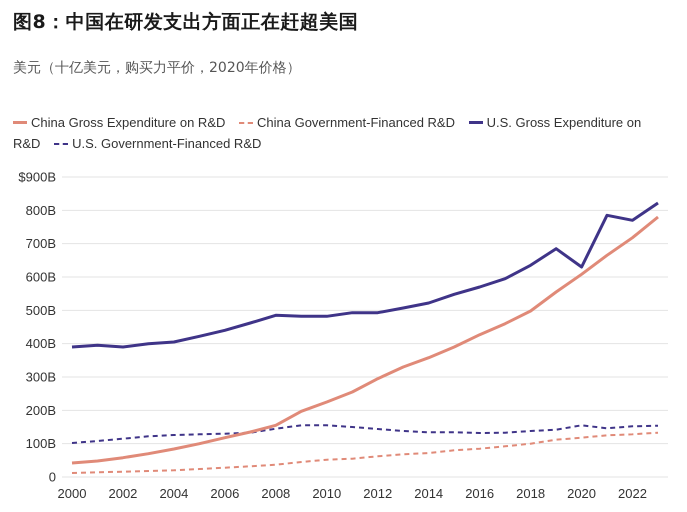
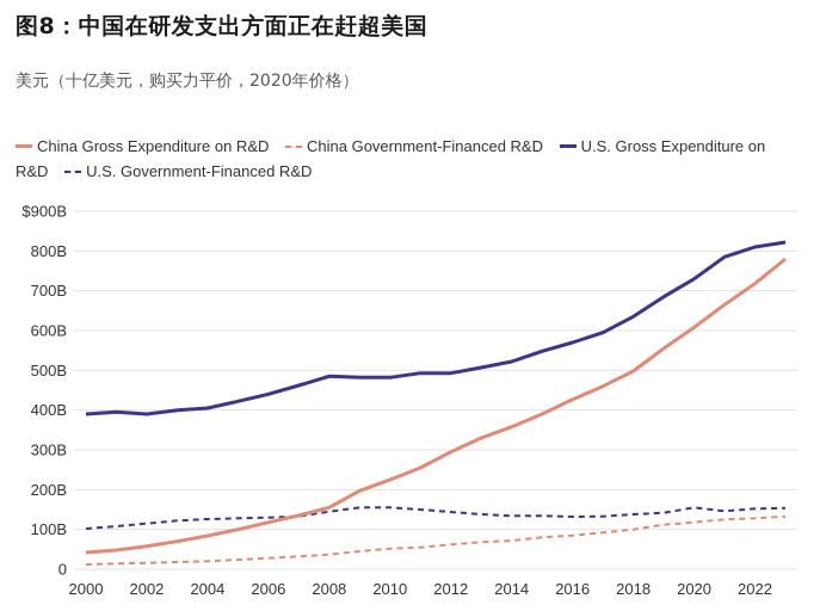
U.S. Gross Expenditure on R&D/2020: $630B -> $730B
U.S. Gross Expenditure on R&D/2022: $770B -> $810B
